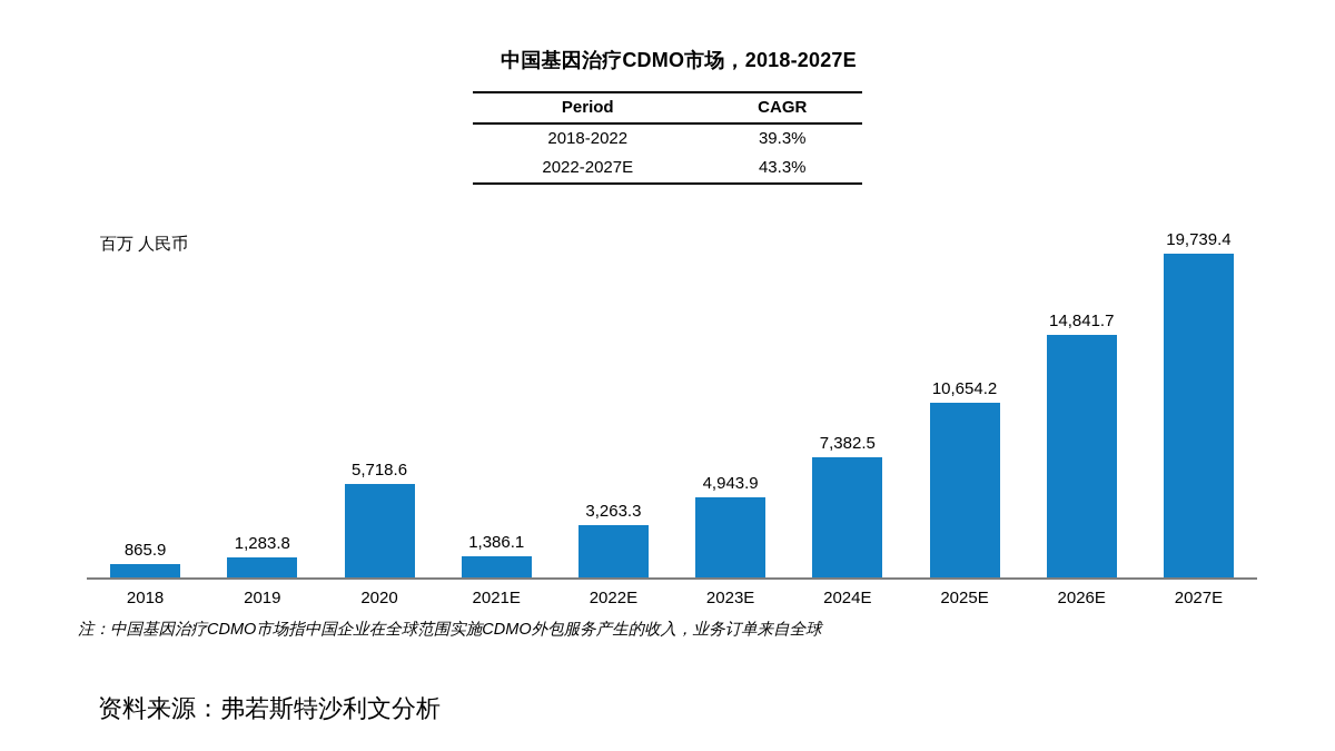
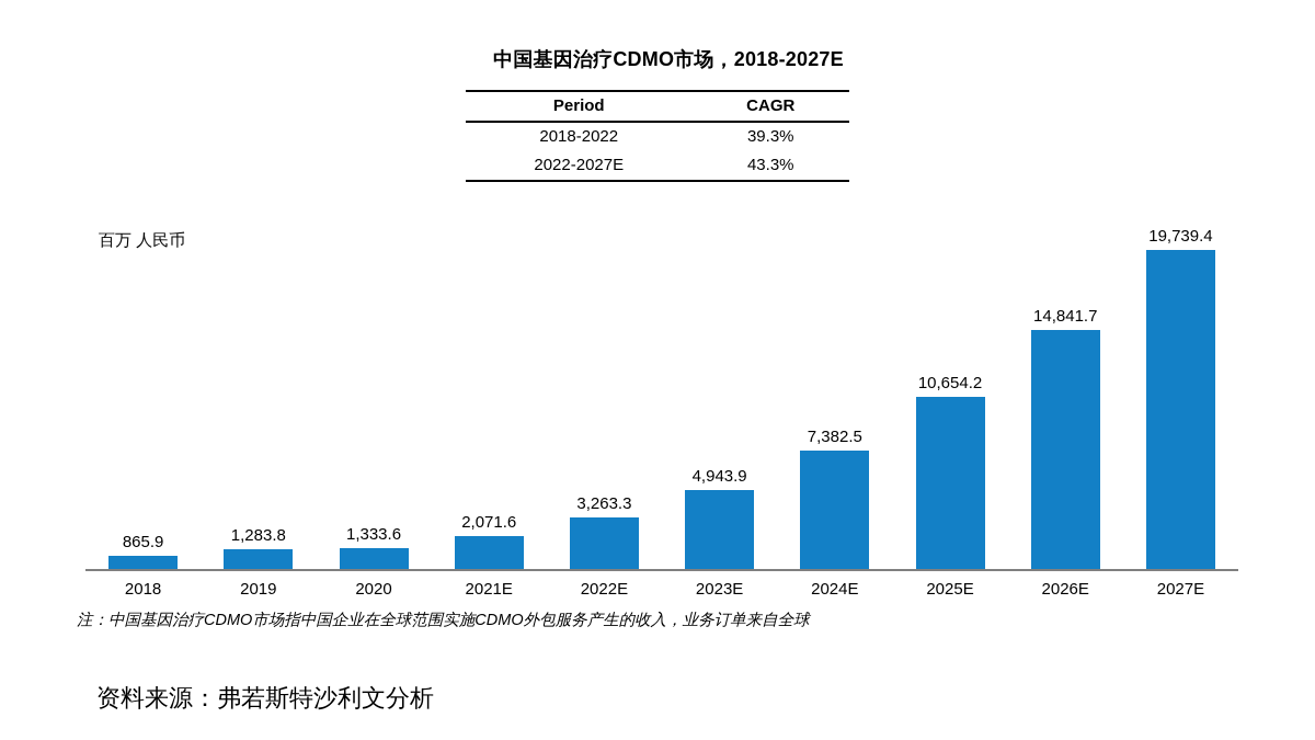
2020: 5,718.6 -> 1,333.6
2021E: 1,386.1 -> 2,071.6
